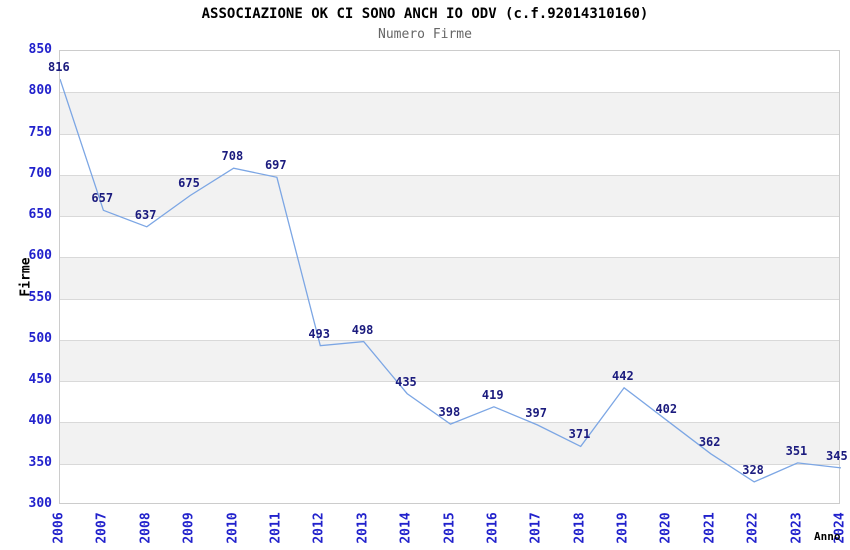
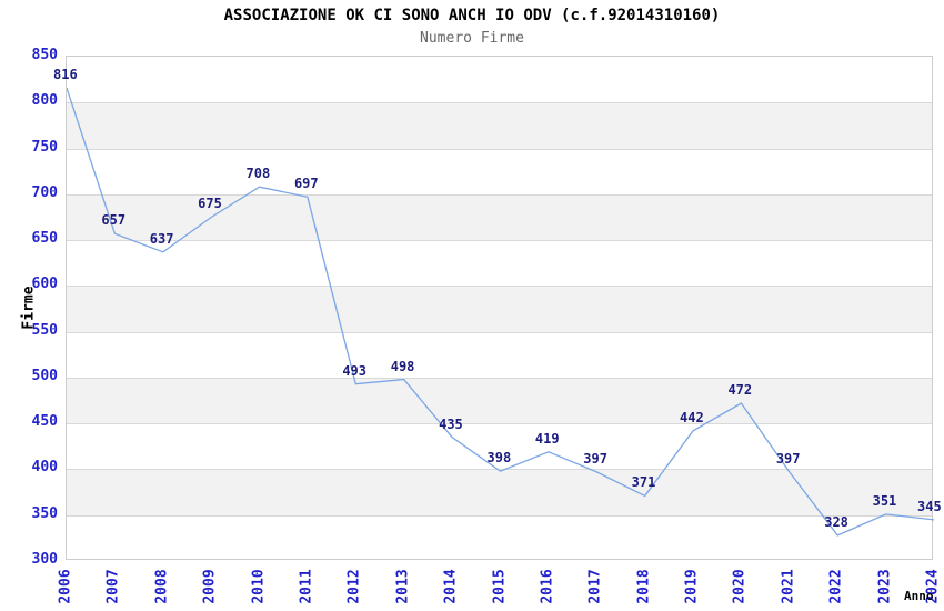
2020: 402 -> 472
2021: 362 -> 397
